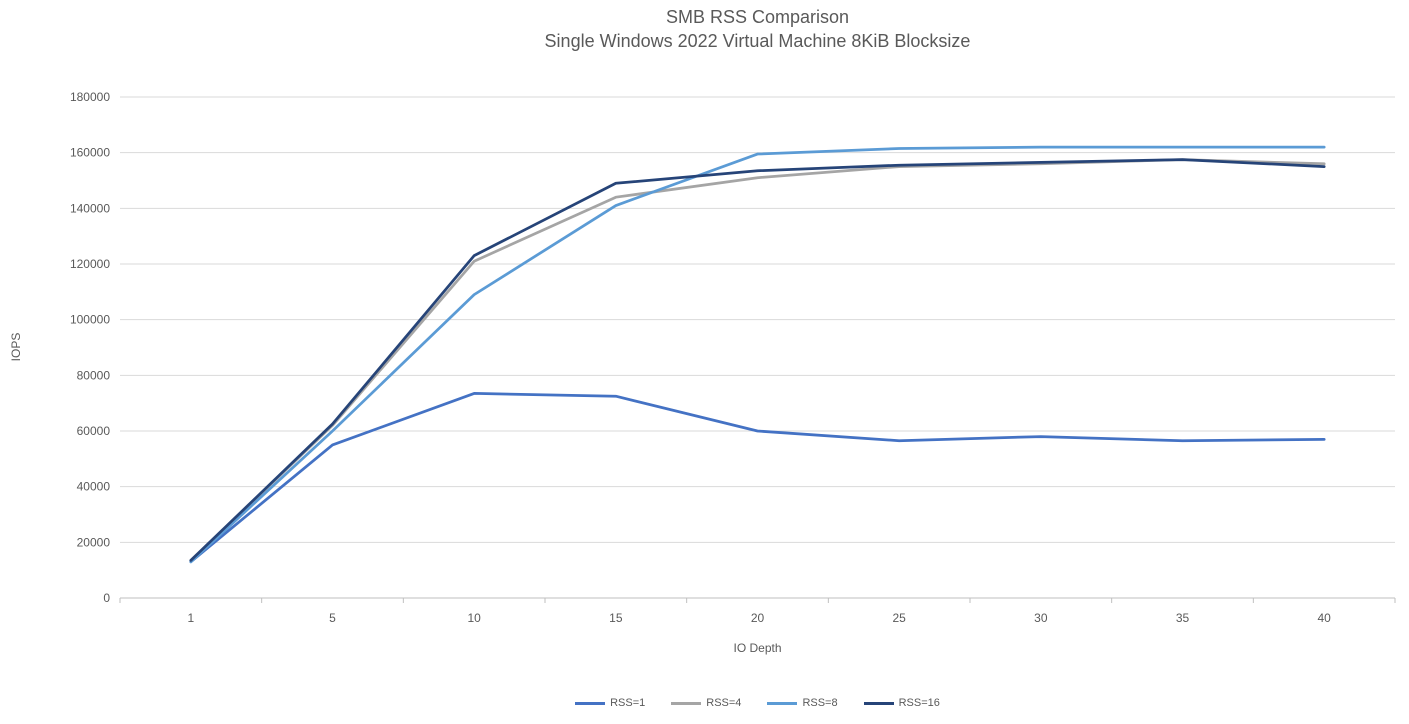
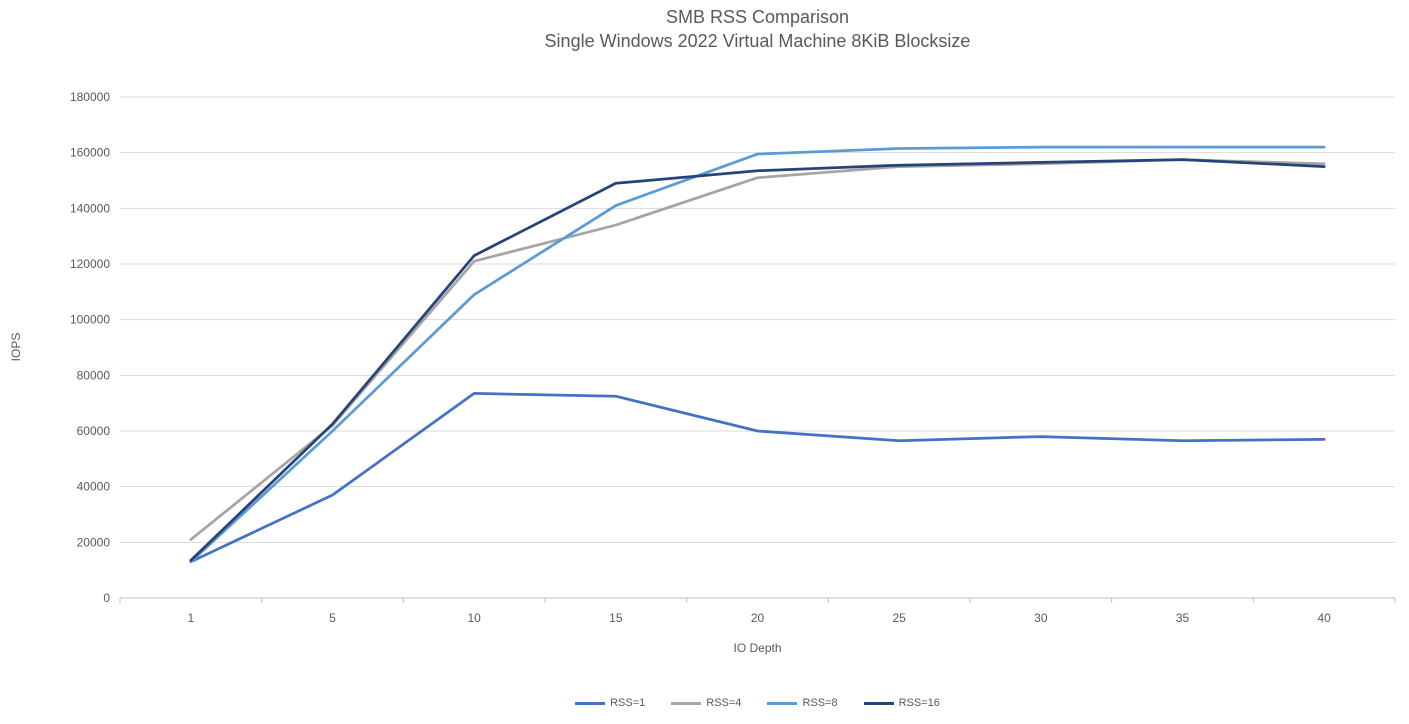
RSS=4/1: 14000 -> 21000
RSS=1/5: 55000 -> 37000
RSS=4/15: 144000 -> 134000
